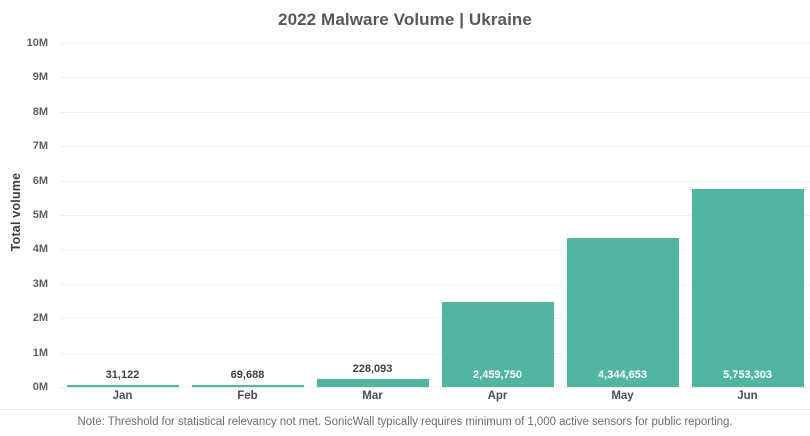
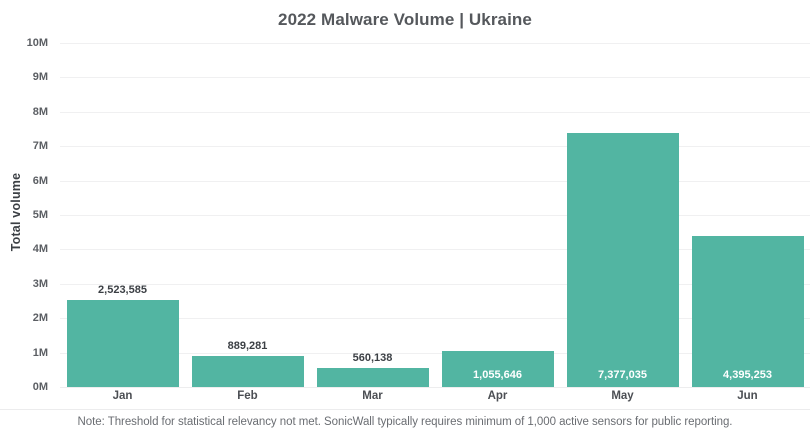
Jan: 31,122 -> 2,523,585
Feb: 69,688 -> 889,281
Mar: 228,093 -> 560,138
Apr: 2,459,750 -> 1,055,646
May: 4,344,653 -> 7,377,035
Jun: 5,753,303 -> 4,395,253
